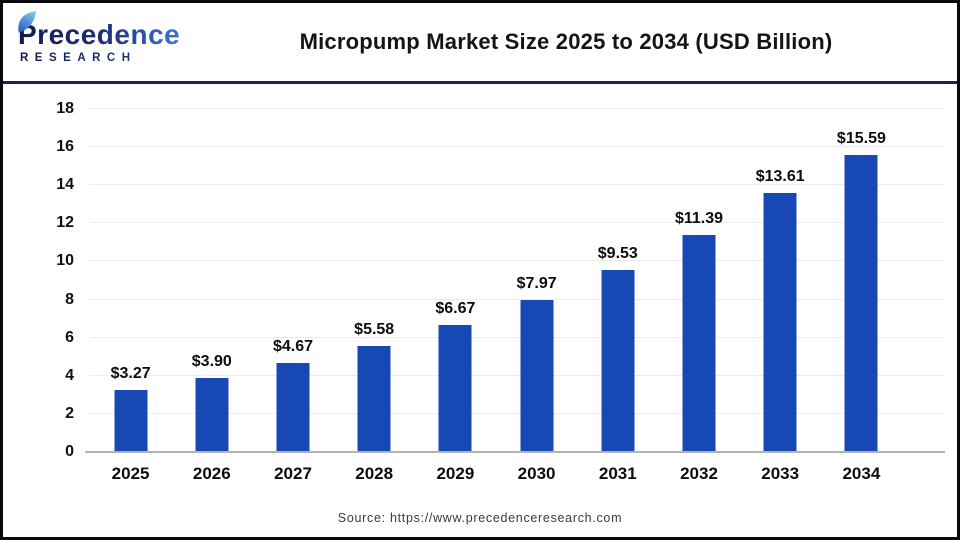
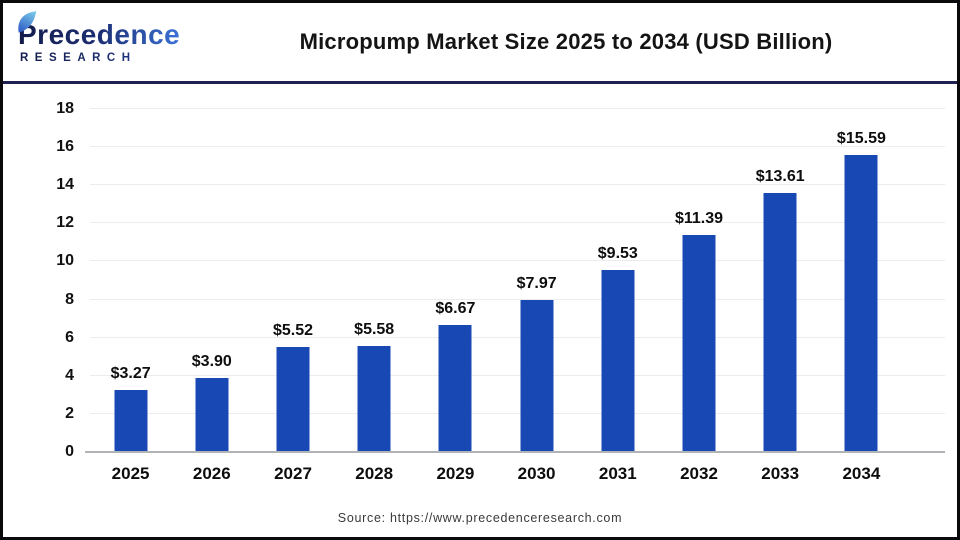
2027: $4.67 -> $5.52
